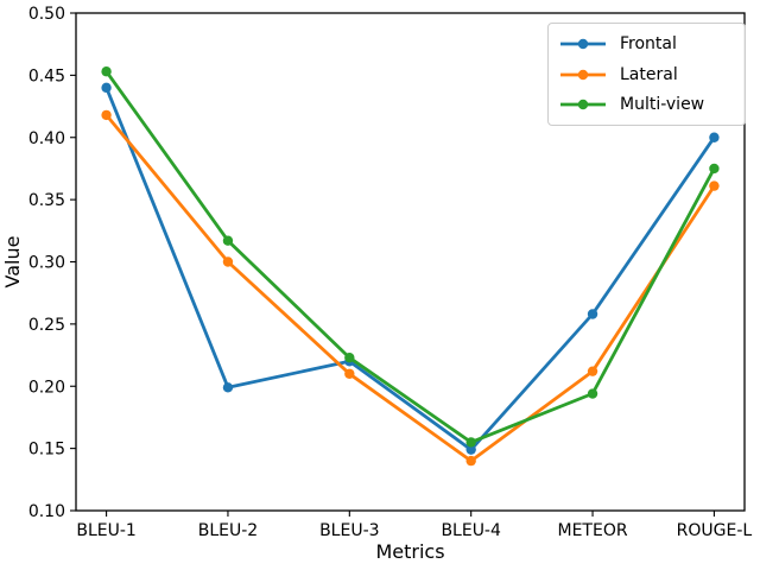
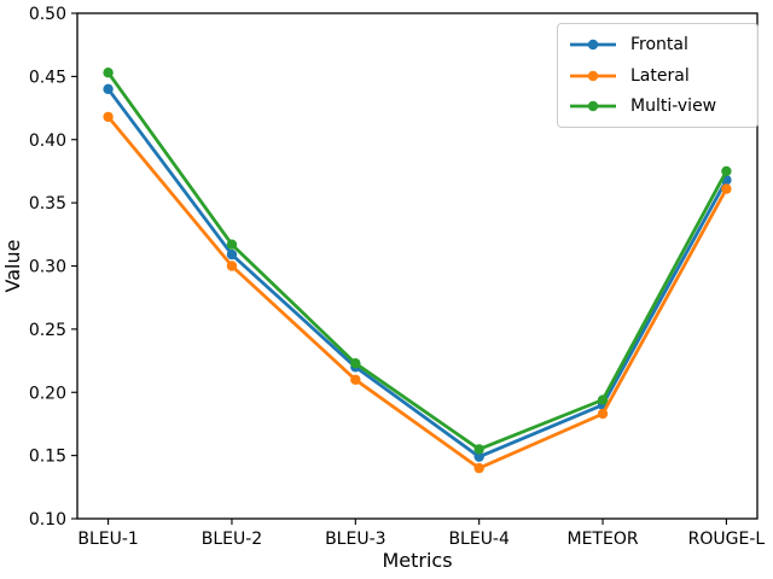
Frontal/BLEU-2: 0.199 -> 0.309
Frontal/METEOR: 0.258 -> 0.190
Lateral/METEOR: 0.212 -> 0.183
Frontal/ROUGE-L: 0.400 -> 0.368
